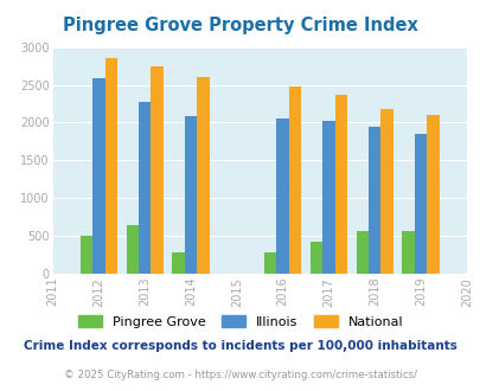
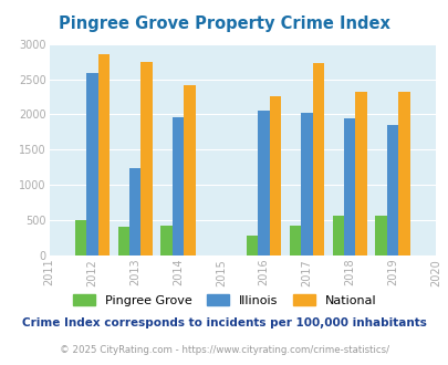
Pingree Grove/2013: 650 -> 400
Illinois/2013: 2270 -> 1240
Pingree Grove/2014: 280 -> 420
Illinois/2014: 2080 -> 1960
National/2014: 2600 -> 2420
National/2016: 2470 -> 2260
National/2017: 2360 -> 2720
National/2018: 2180 -> 2320
National/2019: 2100 -> 2320
